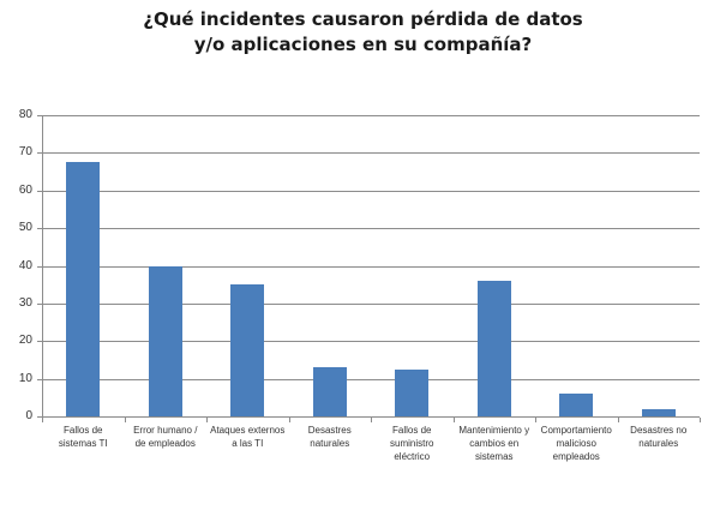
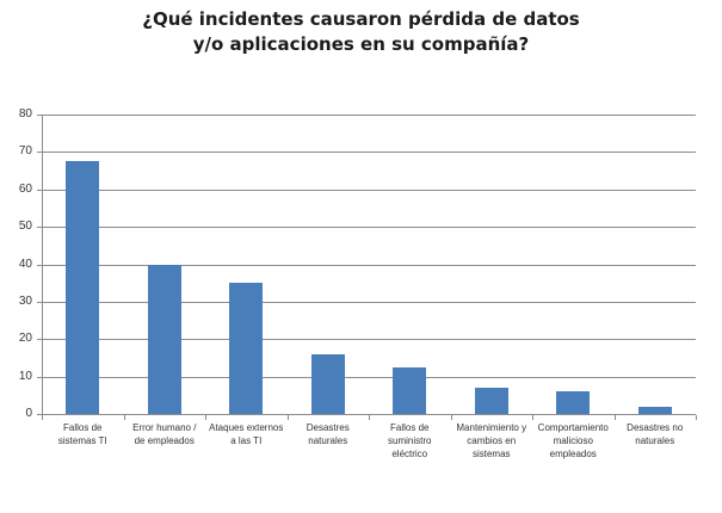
Desastres naturales: 13 -> 16
Mantenimiento y cambios en sistemas: 36 -> 7
